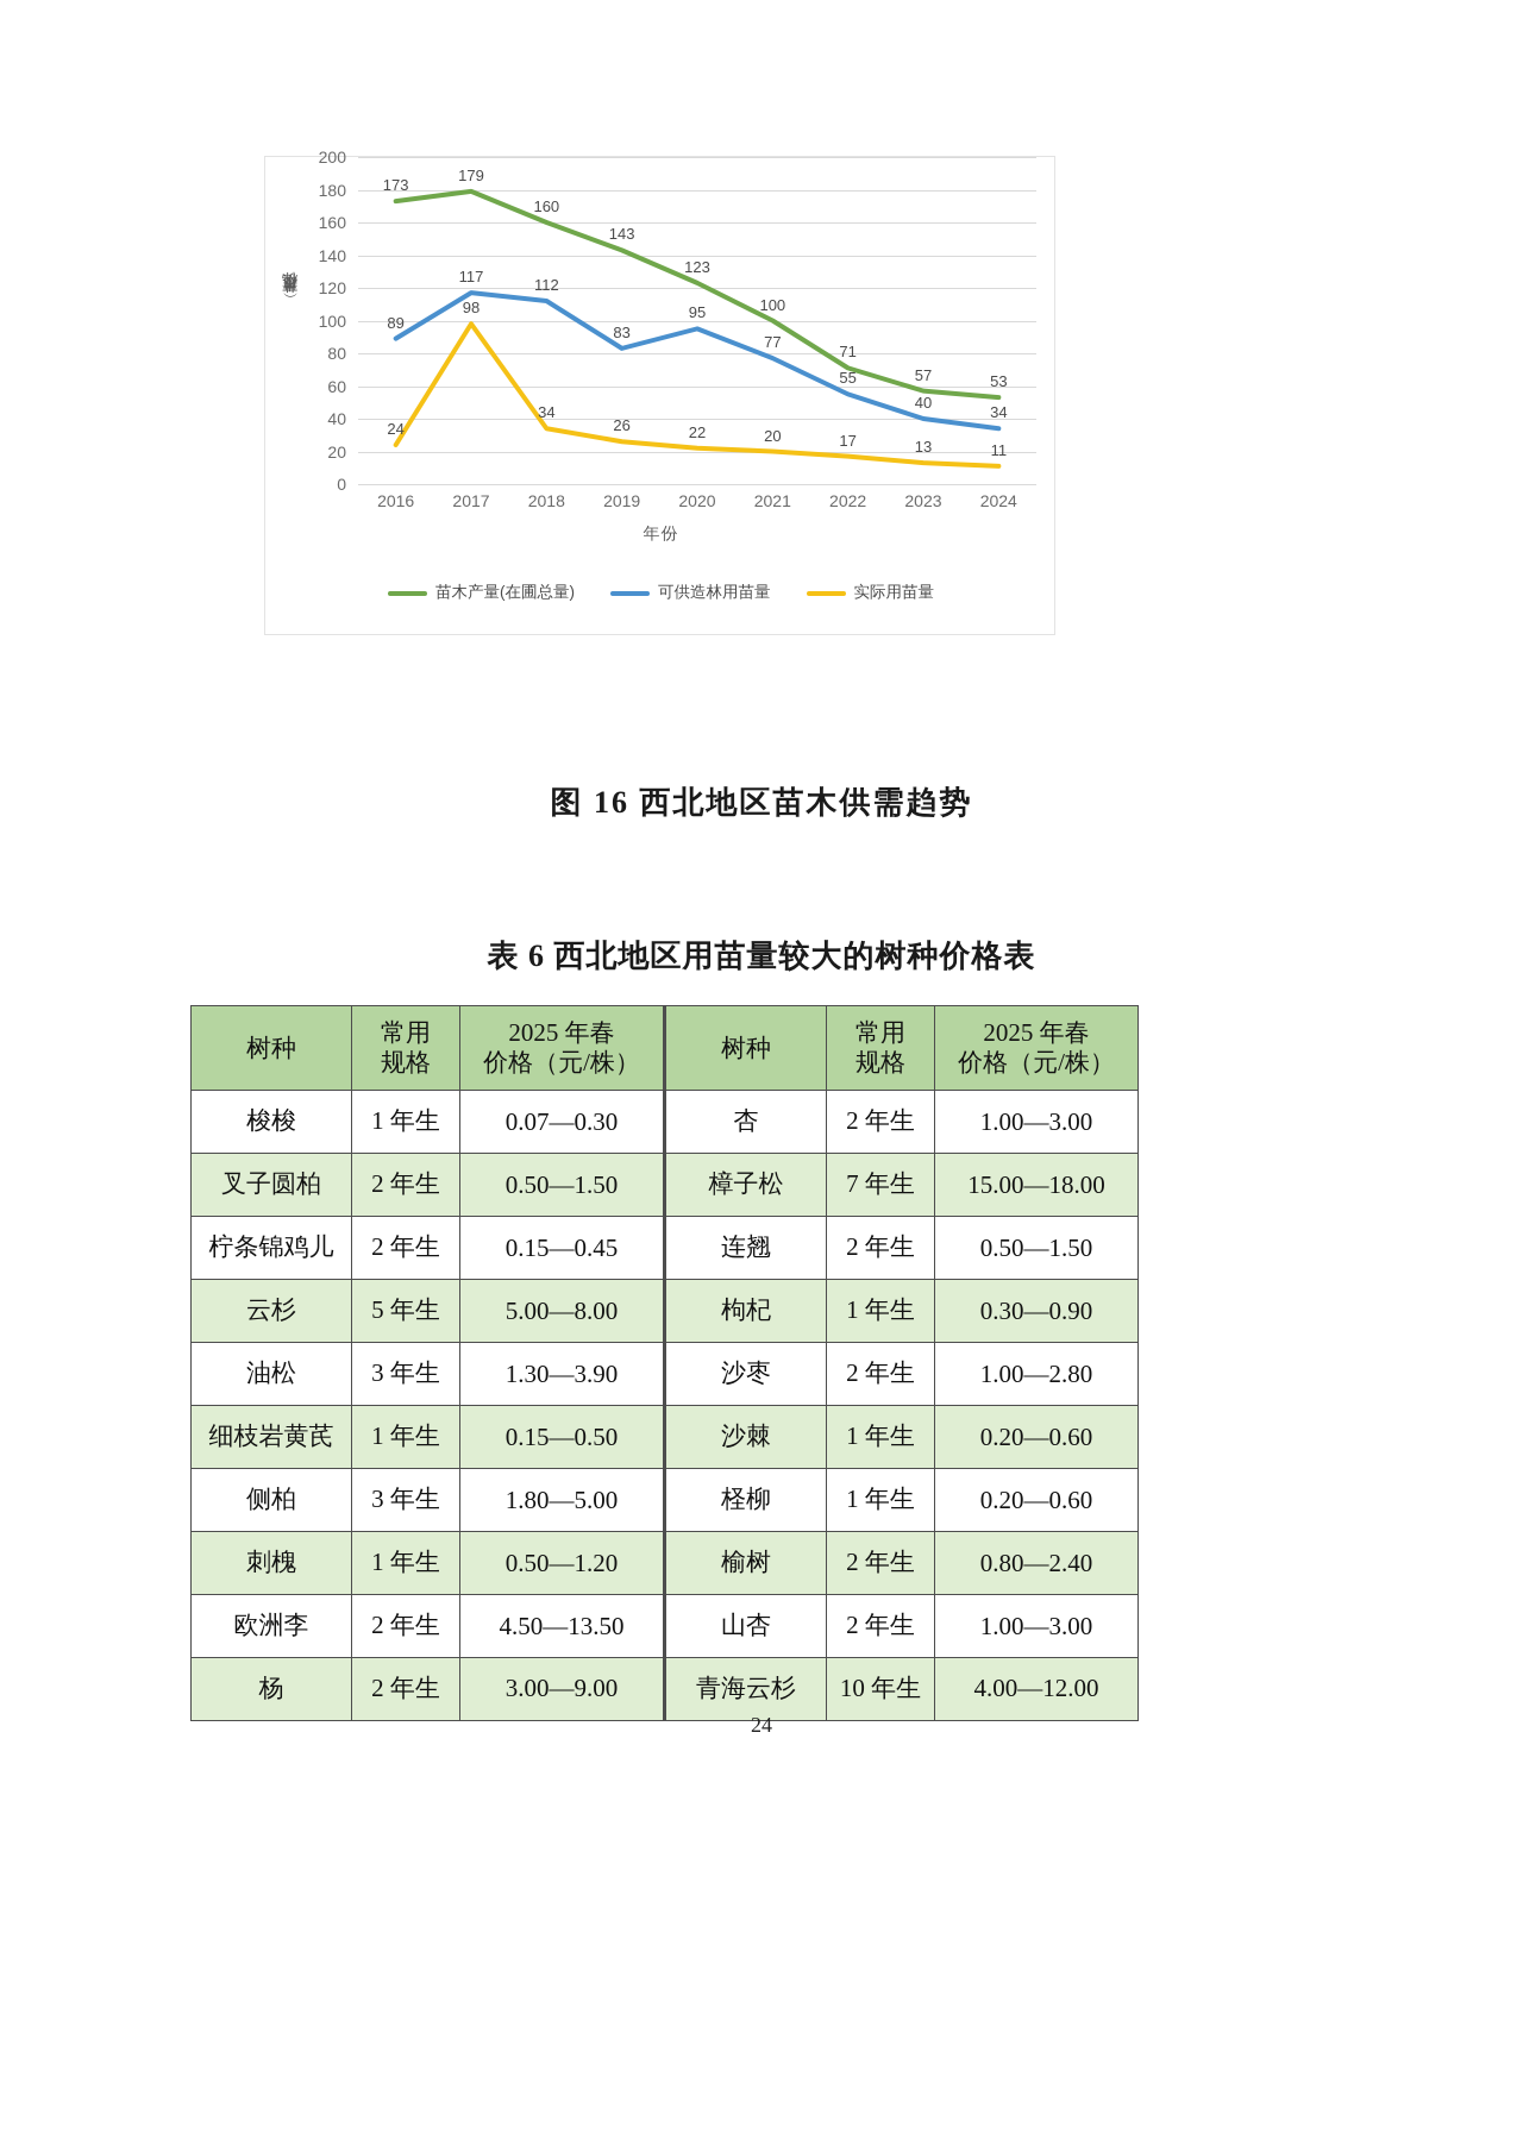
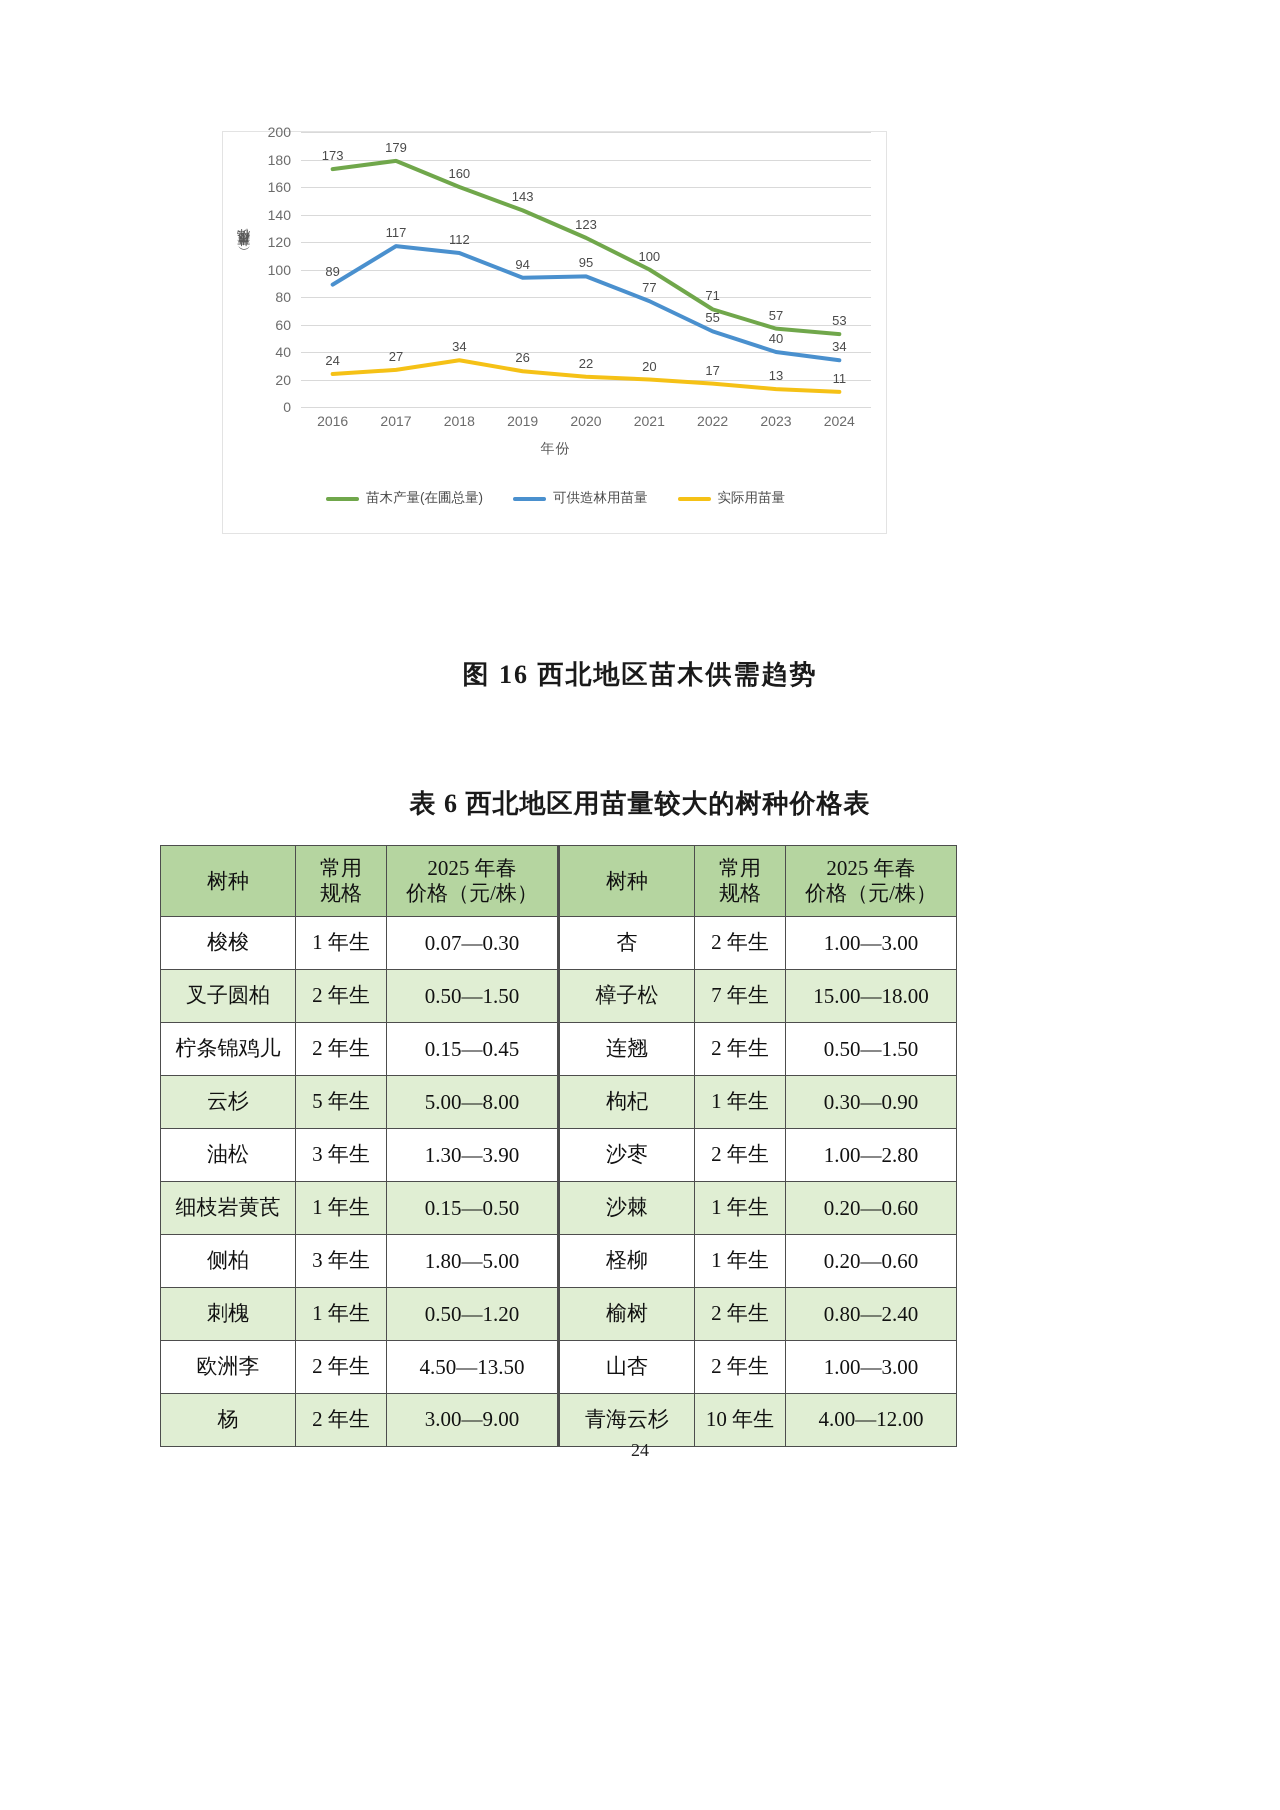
实际用苗量/2017: 98 -> 27
可供造林用苗量/2019: 83 -> 94
